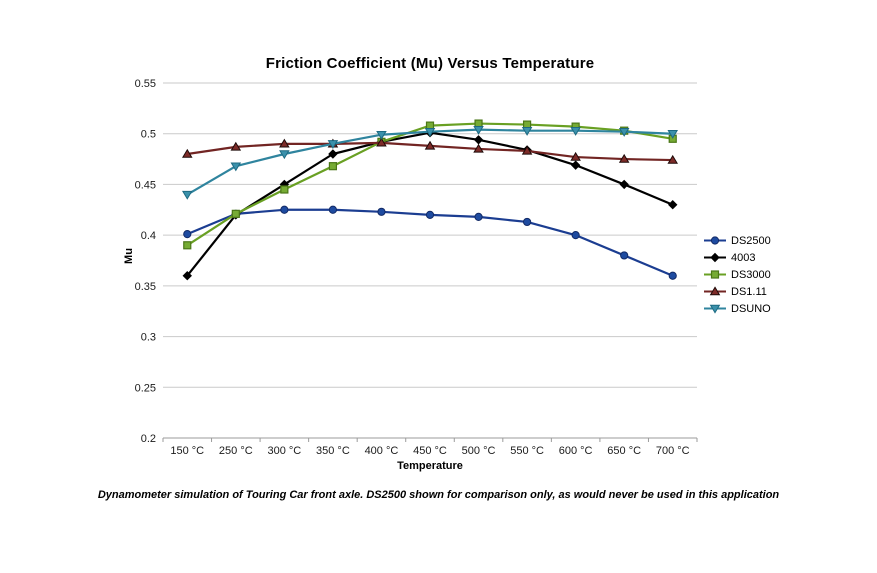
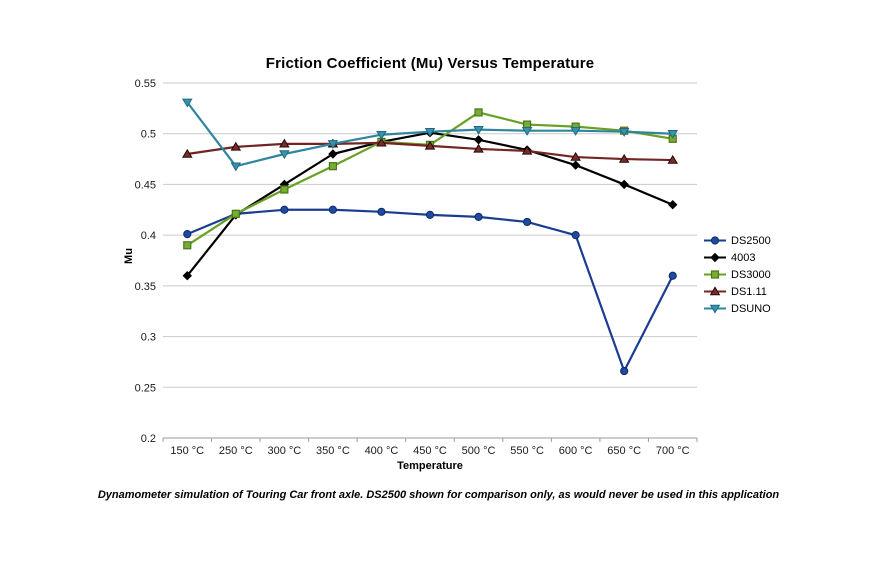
DSUNO/150 °C: 0.440 -> 0.531
DS3000/450 °C: 0.508 -> 0.489
DS3000/500 °C: 0.510 -> 0.521
DS2500/650 °C: 0.380 -> 0.266
